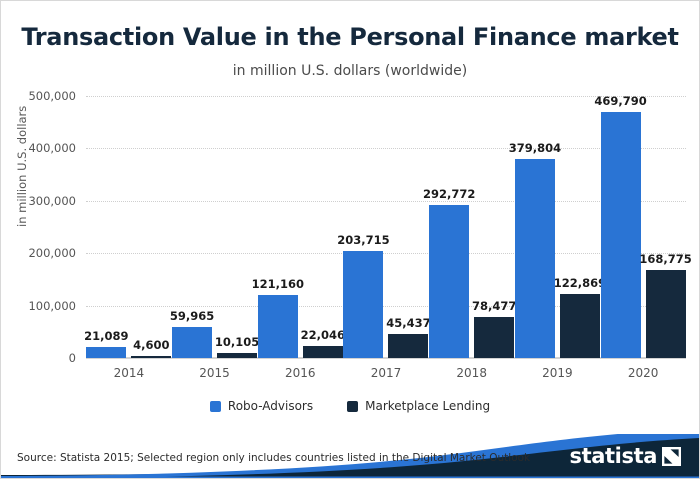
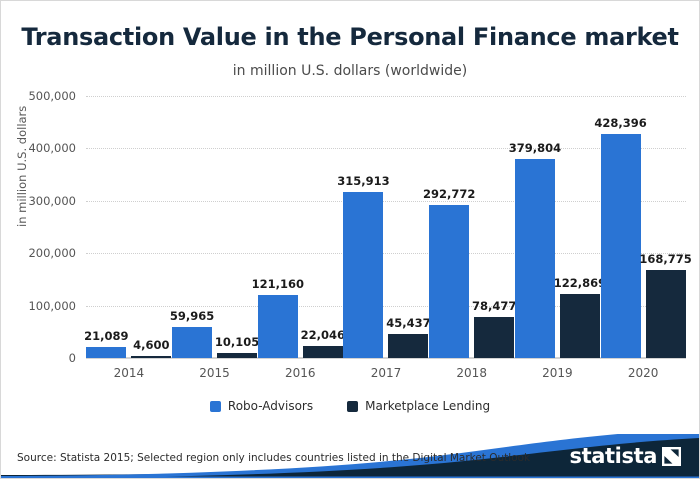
Robo-Advisors/2017: 203,715 -> 315,913
Robo-Advisors/2020: 469,790 -> 428,396
